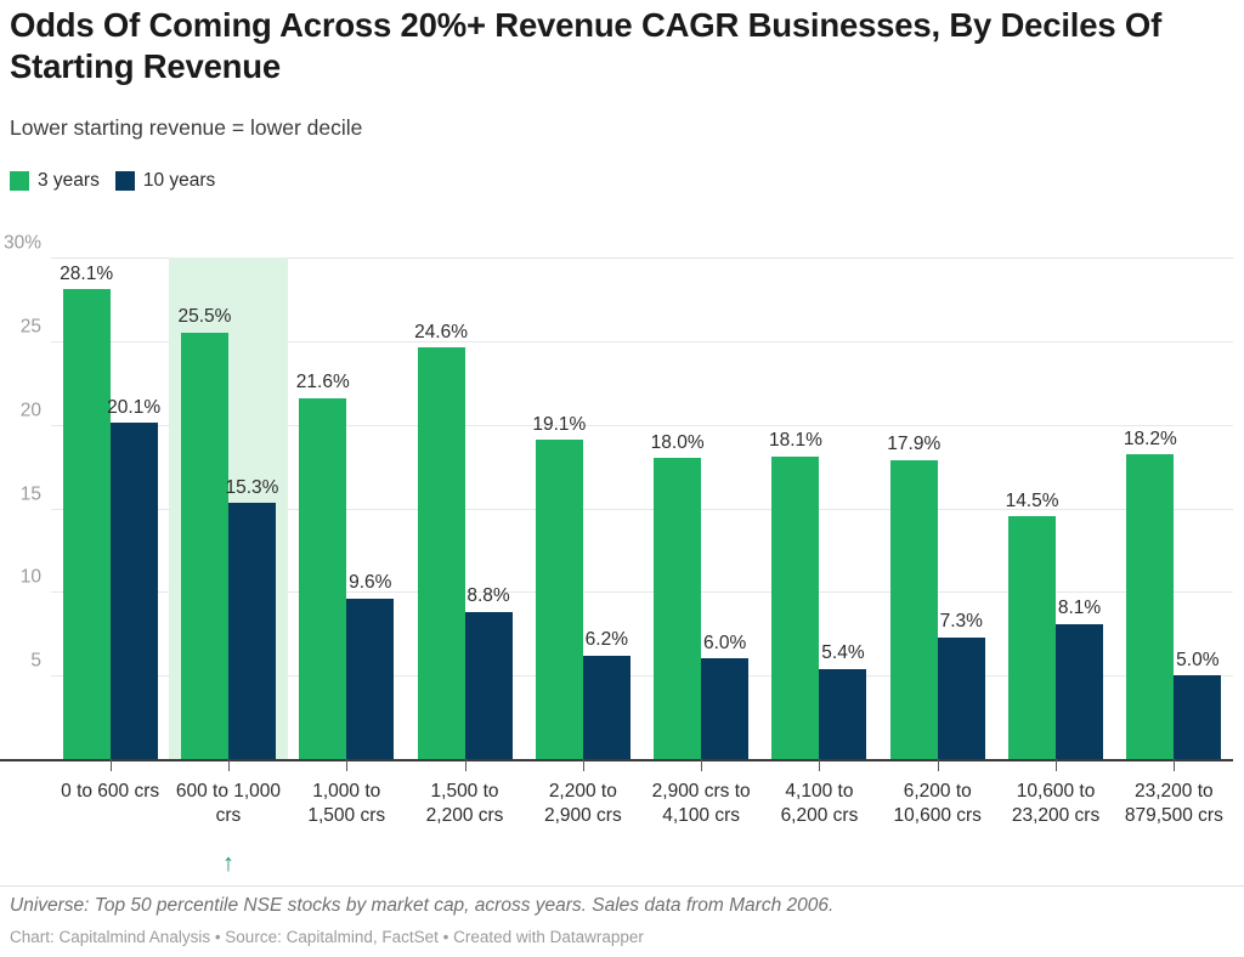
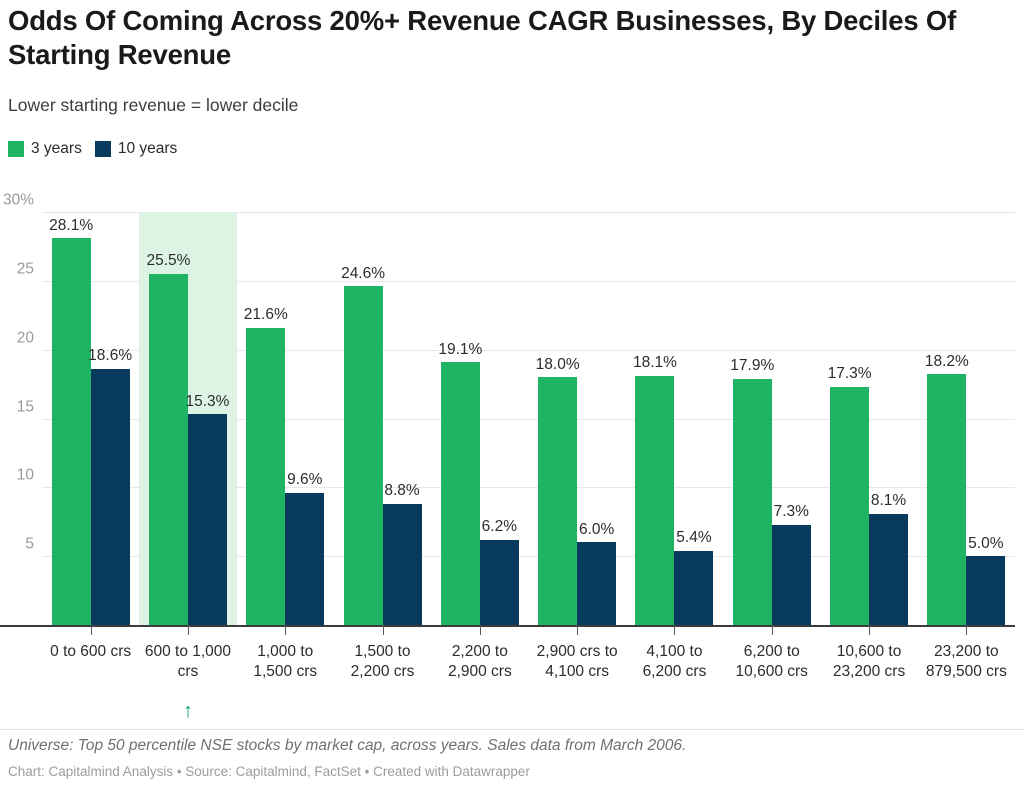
10 years/0 to 600 crs: 20.1% -> 18.6%
3 years/10,600 to 23,200 crs: 14.5% -> 17.3%
